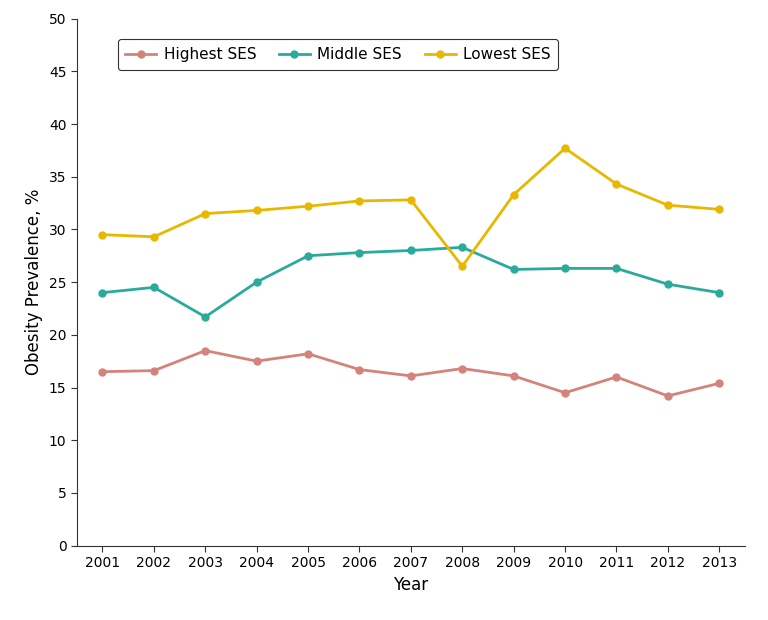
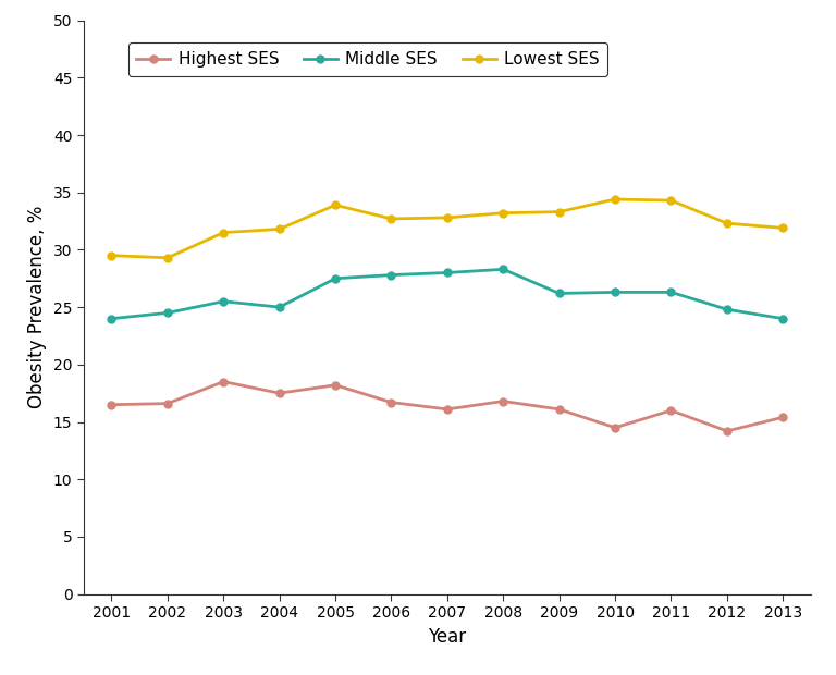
Middle SES/2003: 21.7 -> 25.5
Lowest SES/2005: 32.2 -> 33.9
Lowest SES/2008: 26.5 -> 33.2
Lowest SES/2010: 37.7 -> 34.4
